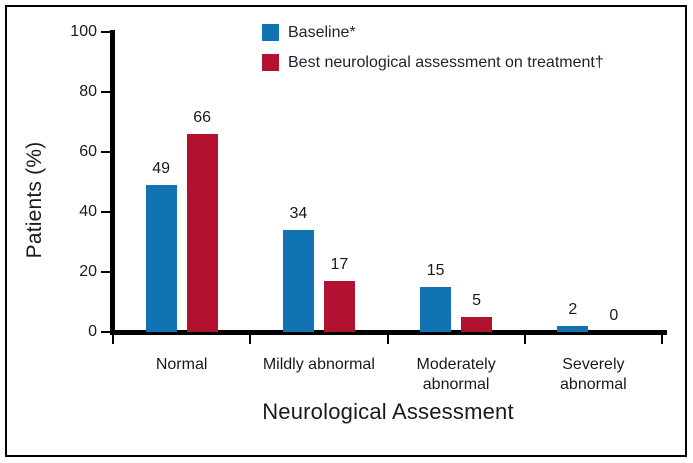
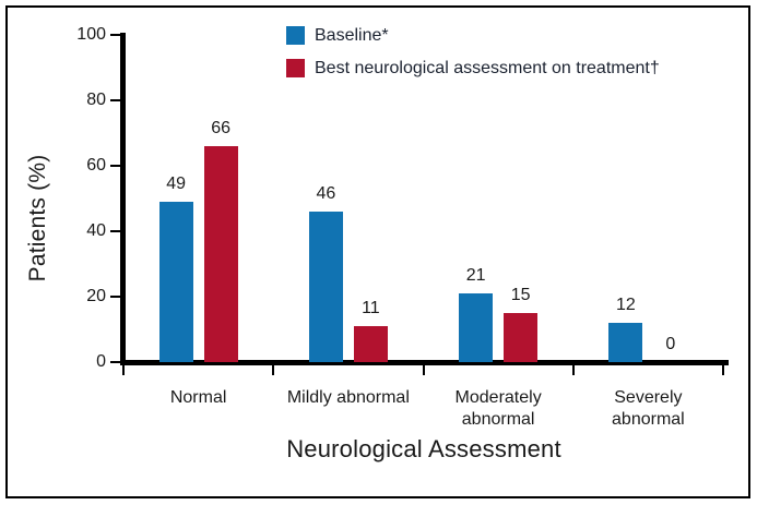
Baseline*/Mildly abnormal: 34 -> 46
Best neurological assessment on treatment†/Mildly abnormal: 17 -> 11
Baseline*/Moderately abnormal: 15 -> 21
Best neurological assessment on treatment†/Moderately abnormal: 5 -> 15
Baseline*/Severely abnormal: 2 -> 12
